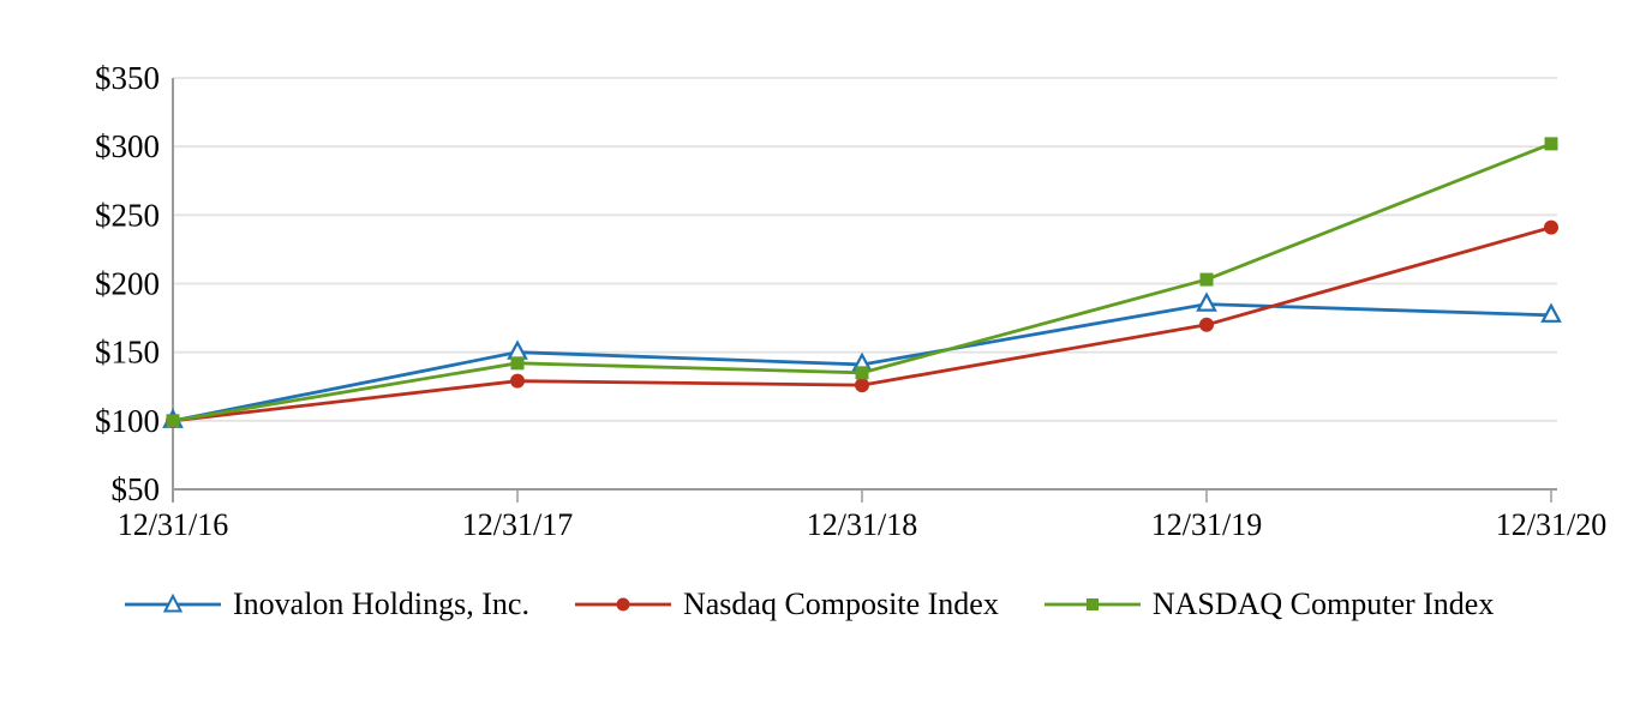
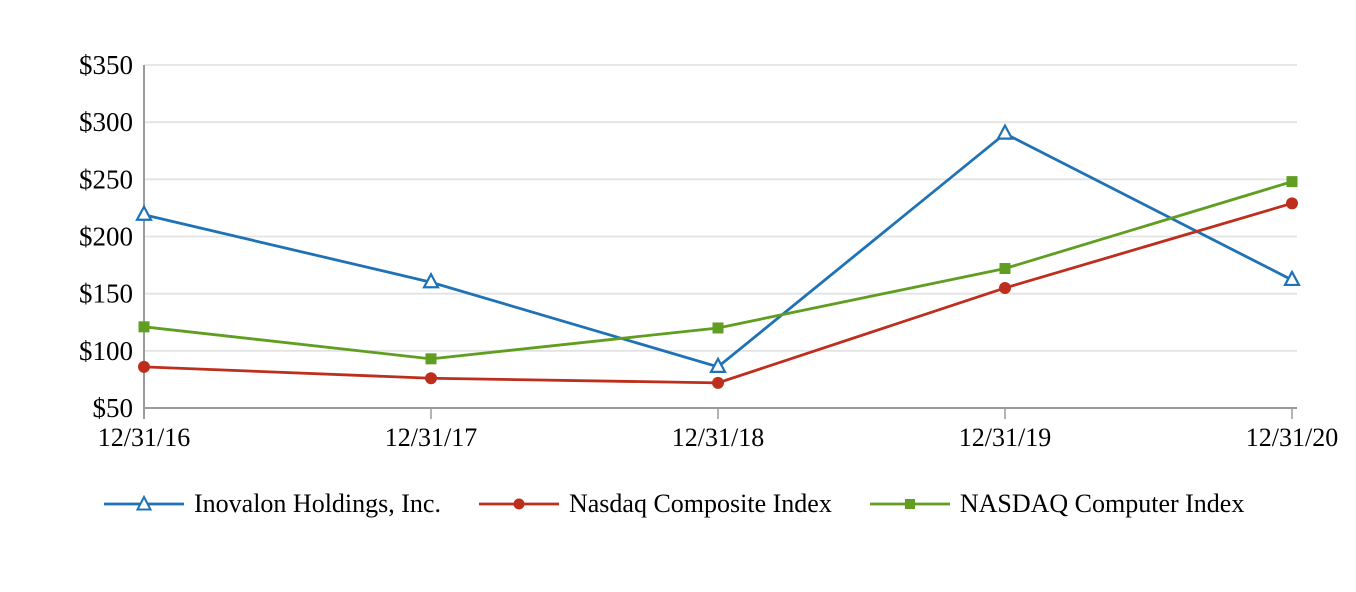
Inovalon Holdings, Inc./12/31/16: $100 -> $219
Nasdaq Composite Index/12/31/16: $100 -> $86
NASDAQ Computer Index/12/31/16: $100 -> $121
Inovalon Holdings, Inc./12/31/17: $150 -> $160
Nasdaq Composite Index/12/31/17: $129 -> $76
NASDAQ Computer Index/12/31/17: $142 -> $93
Inovalon Holdings, Inc./12/31/18: $141 -> $86
Nasdaq Composite Index/12/31/18: $126 -> $72
NASDAQ Computer Index/12/31/18: $135 -> $120
Inovalon Holdings, Inc./12/31/19: $185 -> $290
Nasdaq Composite Index/12/31/19: $170 -> $155
NASDAQ Computer Index/12/31/19: $203 -> $172
Inovalon Holdings, Inc./12/31/20: $177 -> $162
Nasdaq Composite Index/12/31/20: $241 -> $229
NASDAQ Computer Index/12/31/20: $302 -> $248
